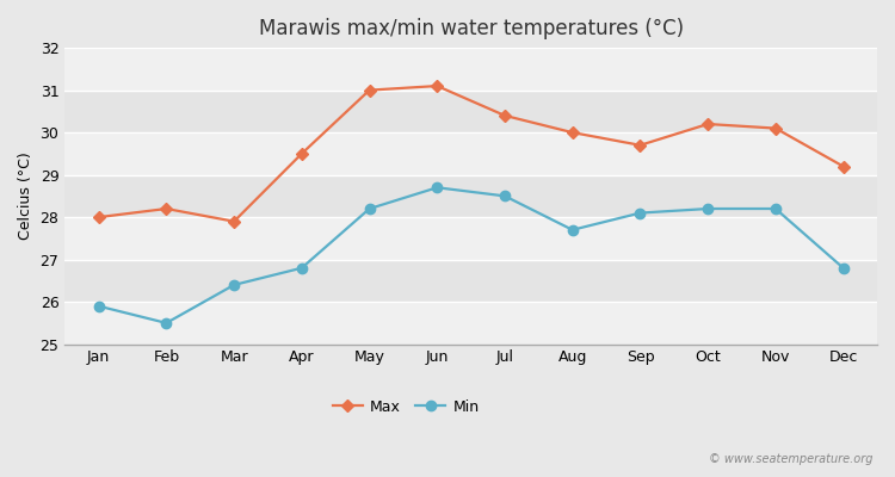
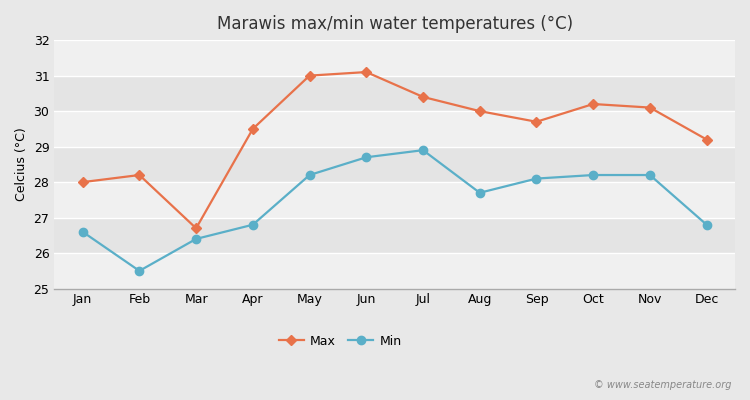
Min/Jan: 25.9 -> 26.6
Max/Mar: 27.9 -> 26.7
Min/Jul: 28.5 -> 28.9
